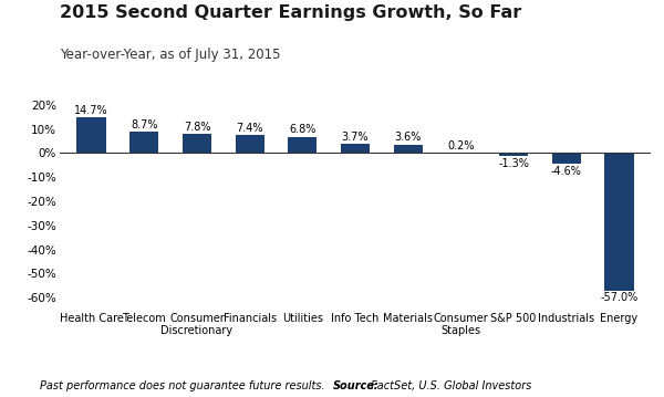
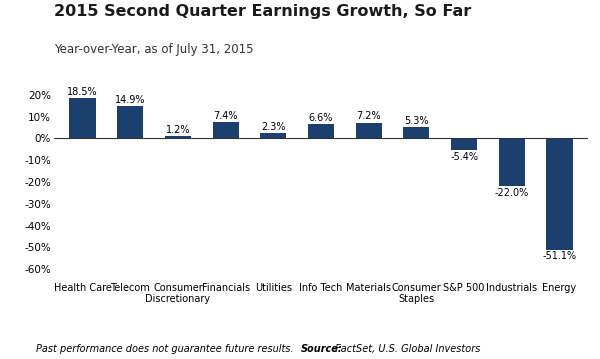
Health Care: 14.7% -> 18.5%
Telecom: 8.7% -> 14.9%
Consumer Discretionary: 7.8% -> 1.2%
Utilities: 6.8% -> 2.3%
Info Tech: 3.7% -> 6.6%
Materials: 3.6% -> 7.2%
Consumer Staples: 0.2% -> 5.3%
S&P 500: -1.3% -> -5.4%
Industrials: -4.6% -> -22.0%
Energy: -57.0% -> -51.1%
